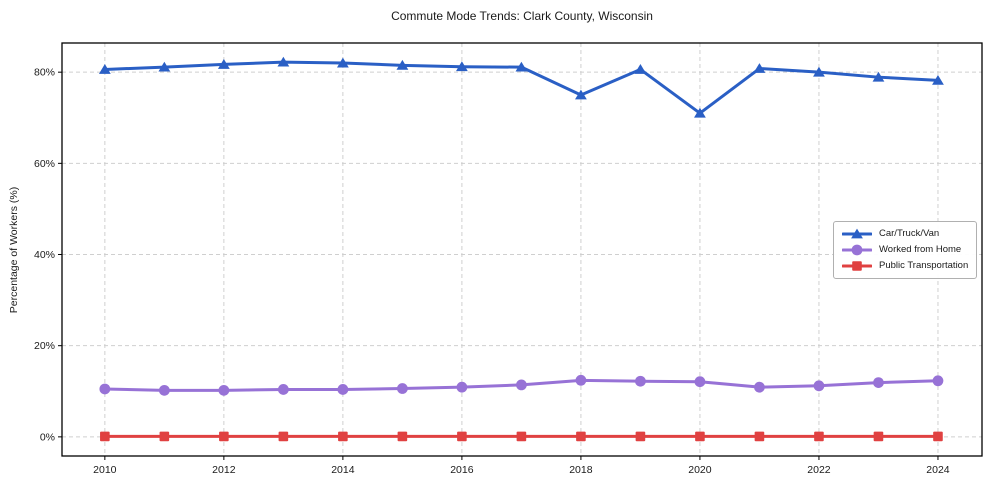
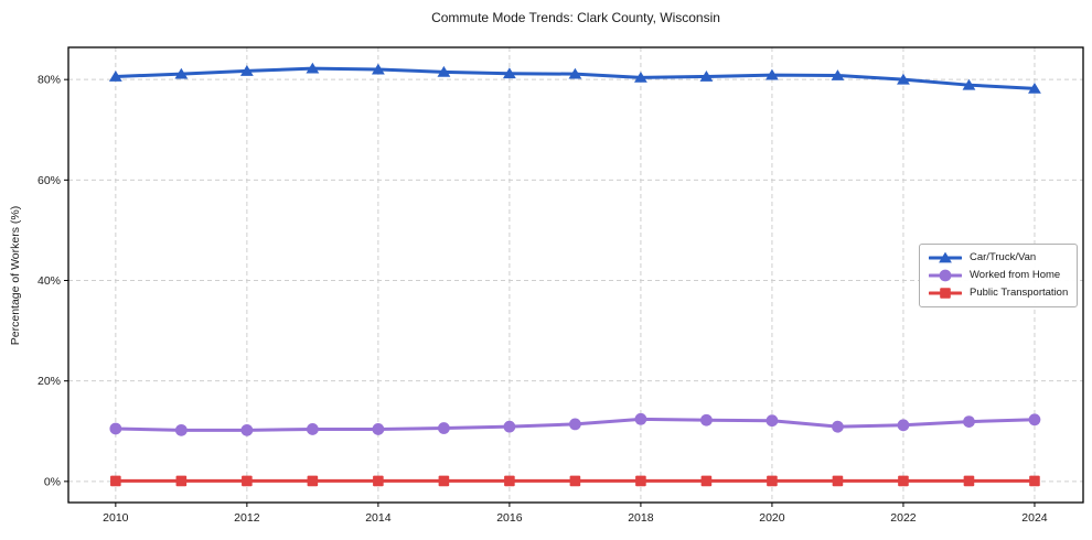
Car/Truck/Van/2018: 75% -> 80%
Car/Truck/Van/2020: 71% -> 81%
